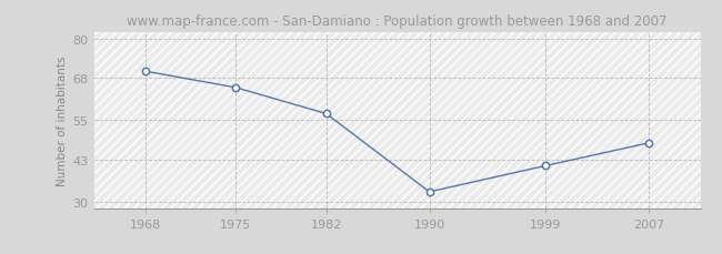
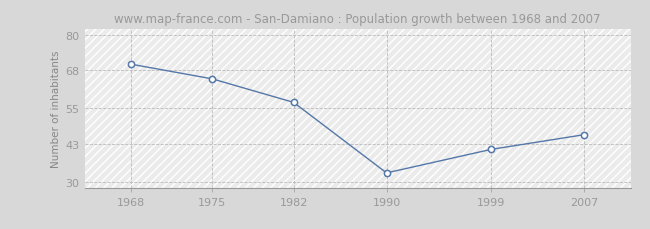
2007: 48 -> 46
